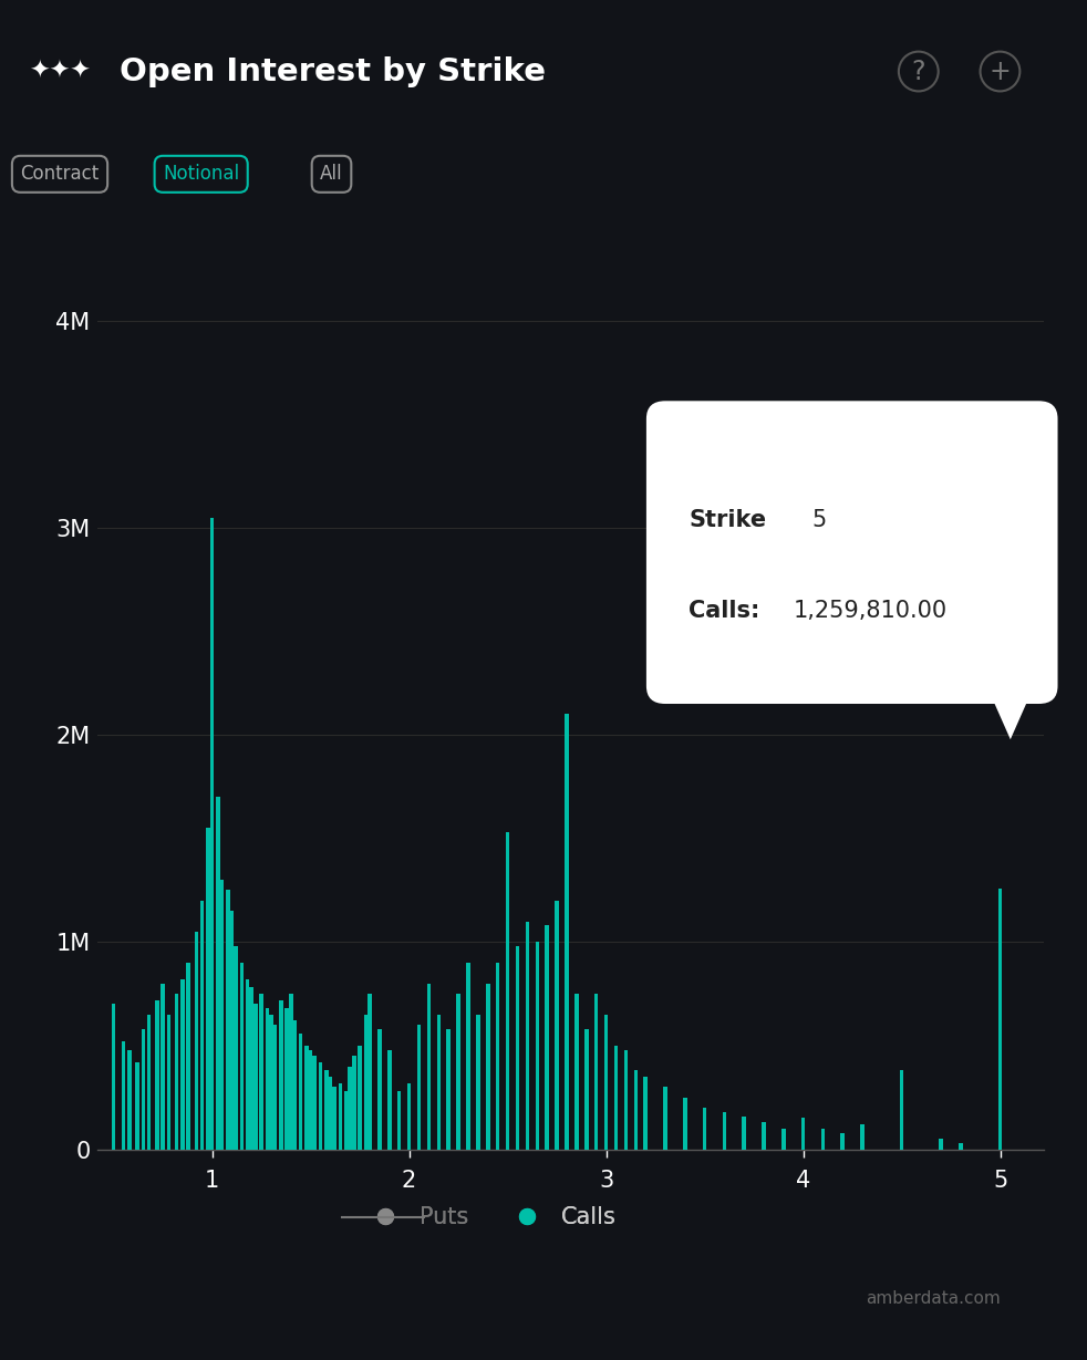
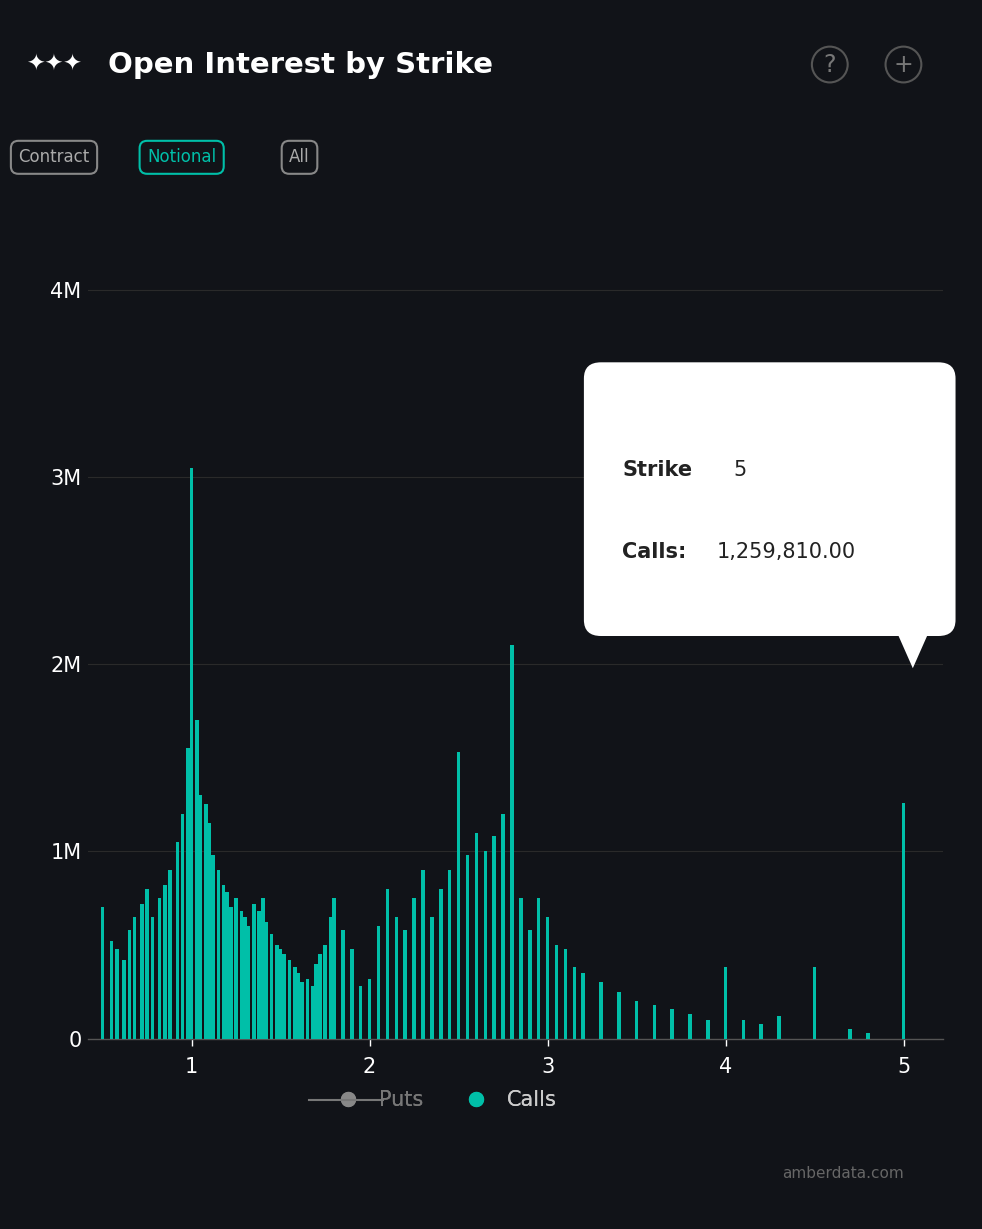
4: 0.15M -> 0.38M
